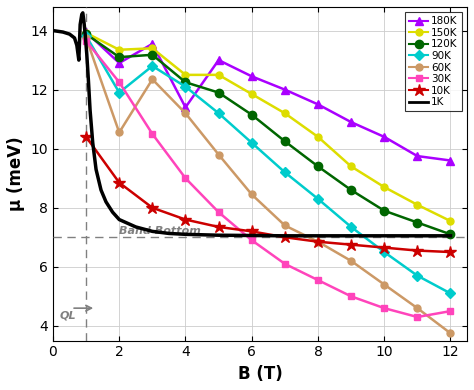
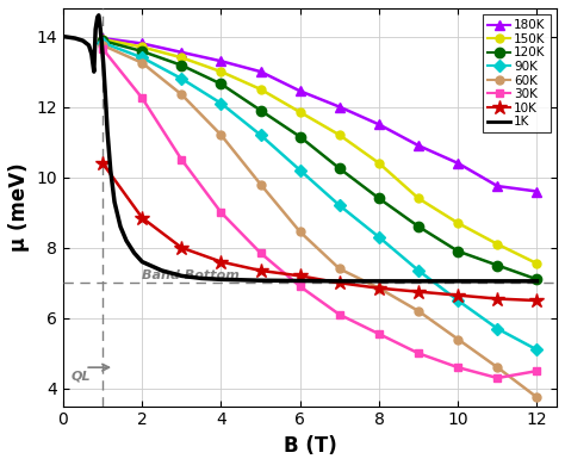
180K/2: 12.90 -> 13.80
150K/2: 13.35 -> 13.70
120K/2: 13.10 -> 13.58
90K/2: 11.90 -> 13.40
60K/2: 10.55 -> 13.25
180K/4: 11.40 -> 13.30
150K/4: 12.50 -> 13.00
120K/4: 12.25 -> 12.65
